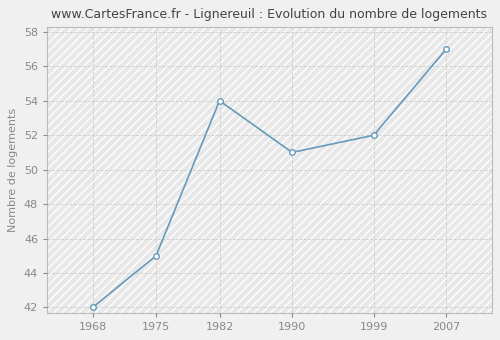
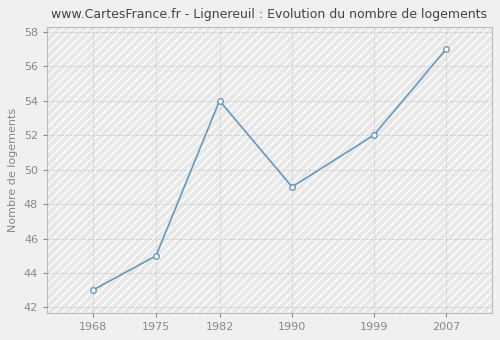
1968: 42 -> 43
1990: 51 -> 49
